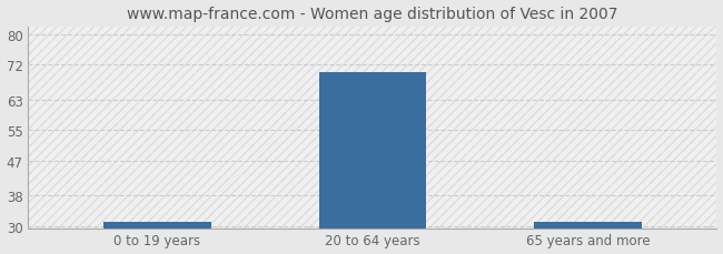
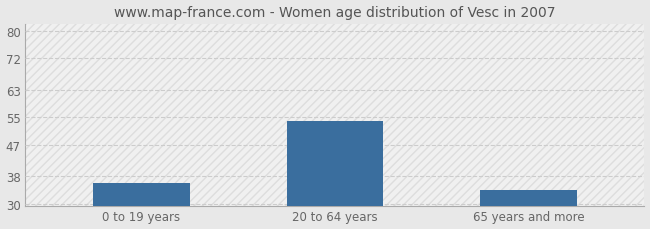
0 to 19 years: 31 -> 36
20 to 64 years: 70 -> 54
65 years and more: 31 -> 34
